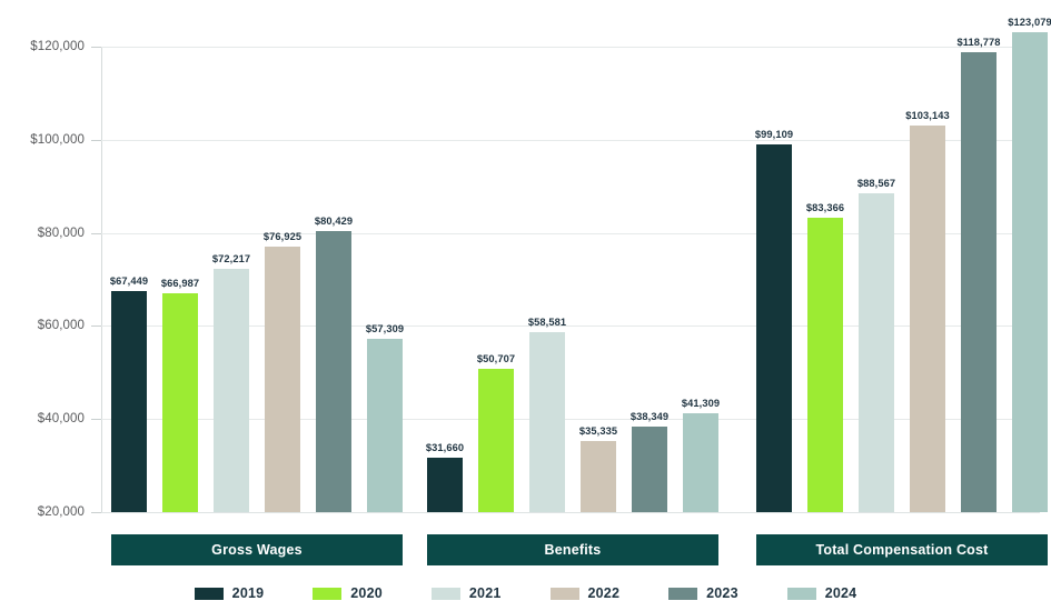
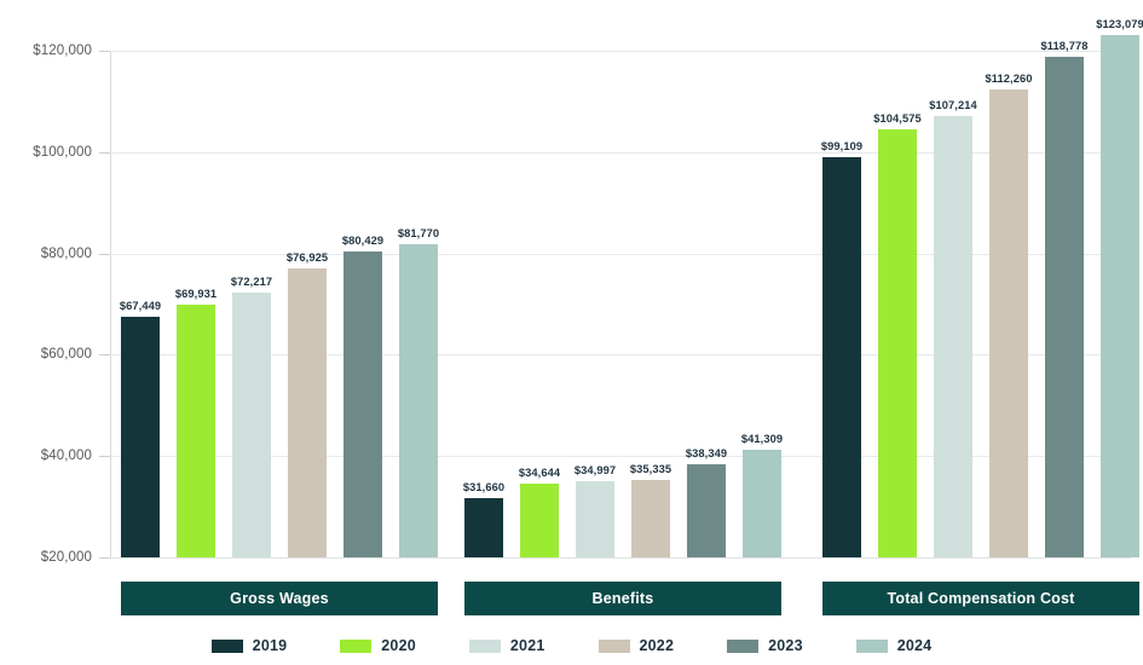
2020/Gross Wages: $66,987 -> $69,931
2024/Gross Wages: $57,309 -> $81,770
2020/Benefits: $50,707 -> $34,644
2021/Benefits: $58,581 -> $34,997
2020/Total Compensation Cost: $83,366 -> $104,575
2021/Total Compensation Cost: $88,567 -> $107,214
2022/Total Compensation Cost: $103,143 -> $112,260
